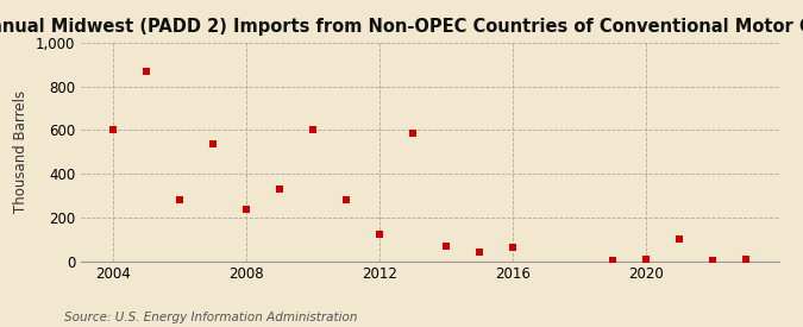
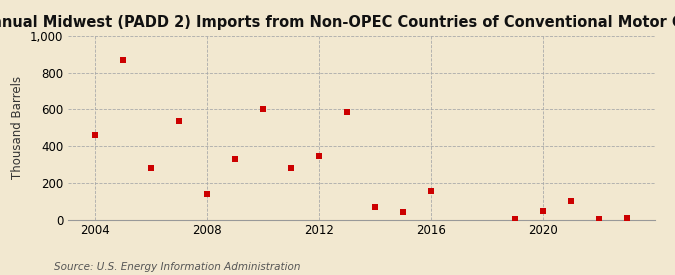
2004: 600 -> 460
2008: 240 -> 140
2012: 120 -> 350
2016: 60 -> 160
2020: 10 -> 50
